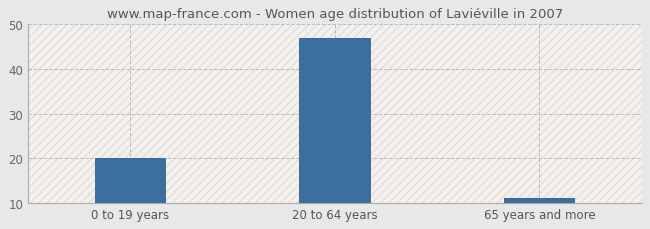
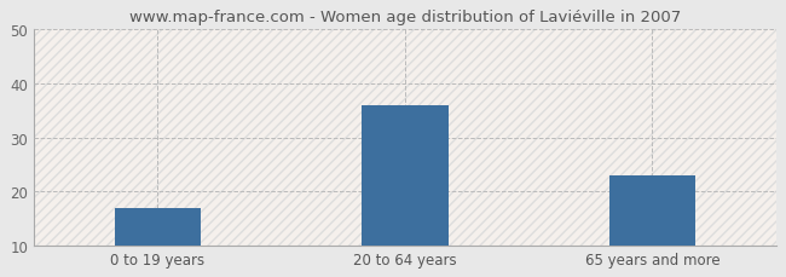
0 to 19 years: 20 -> 17
20 to 64 years: 47 -> 36
65 years and more: 11 -> 23
